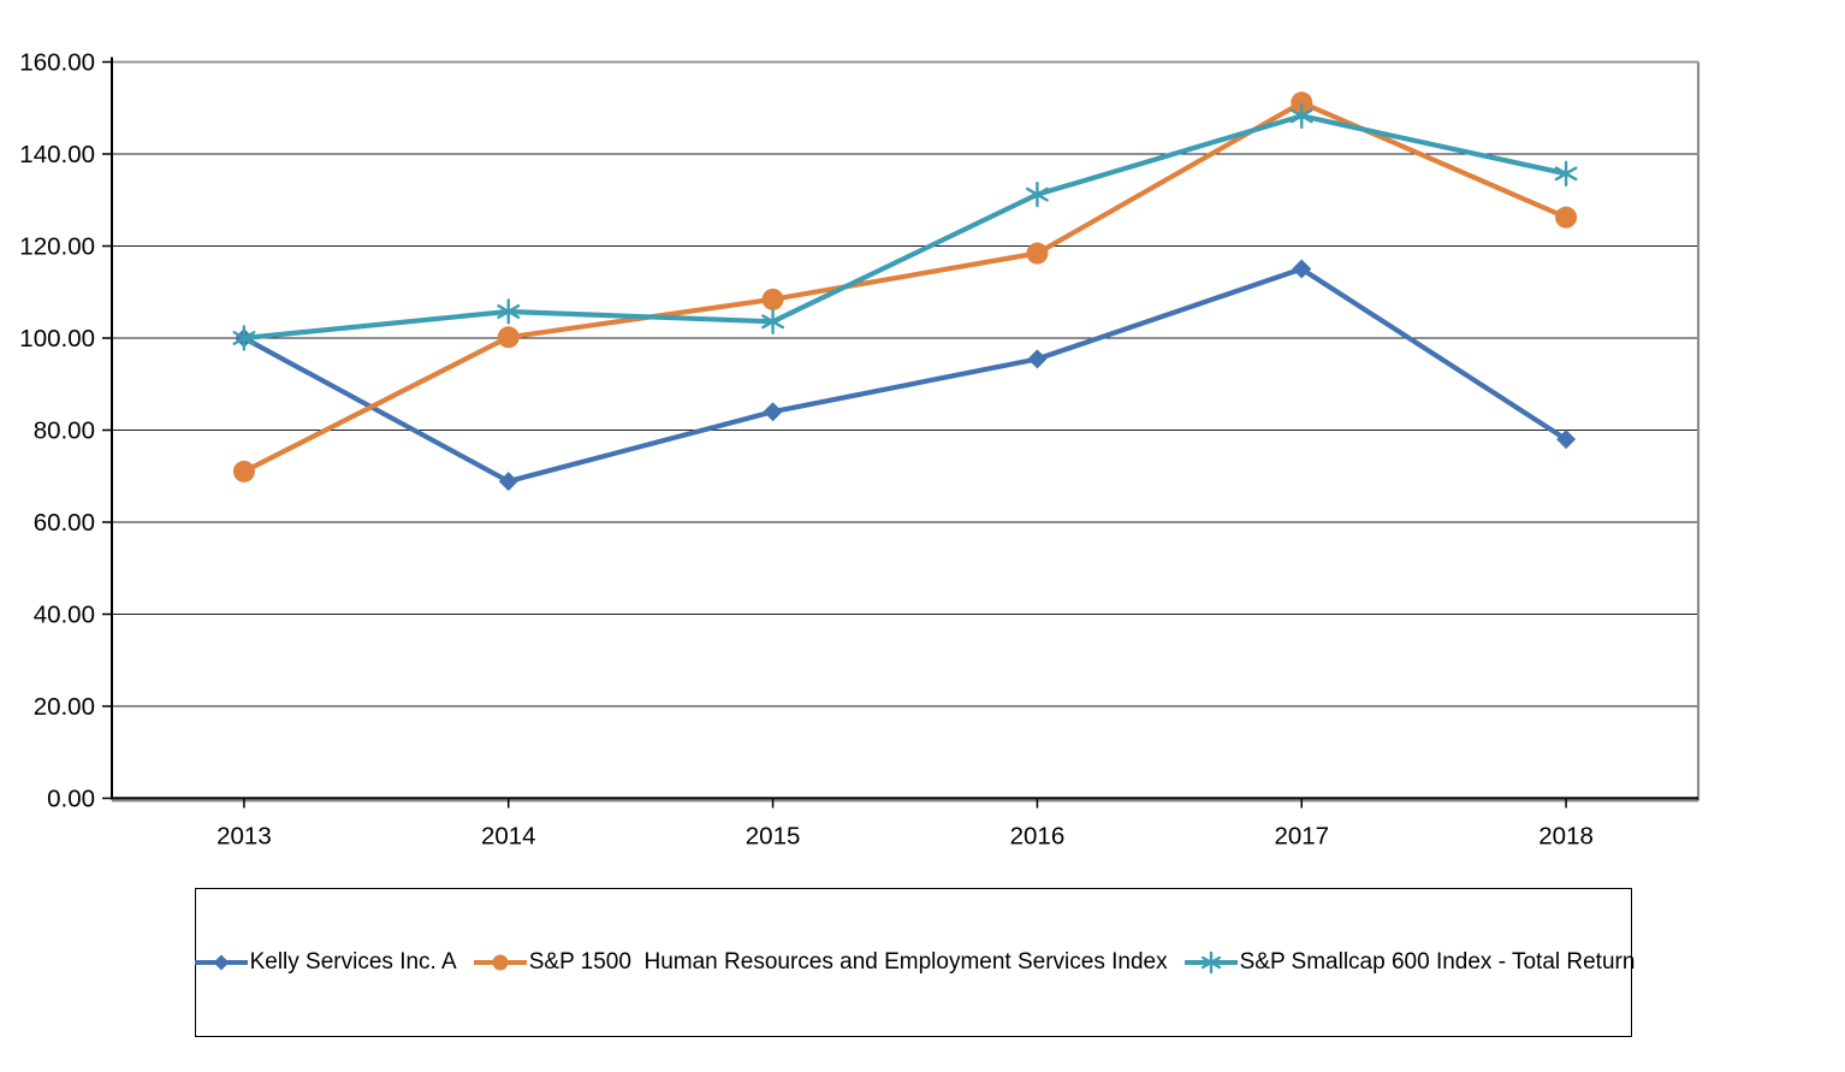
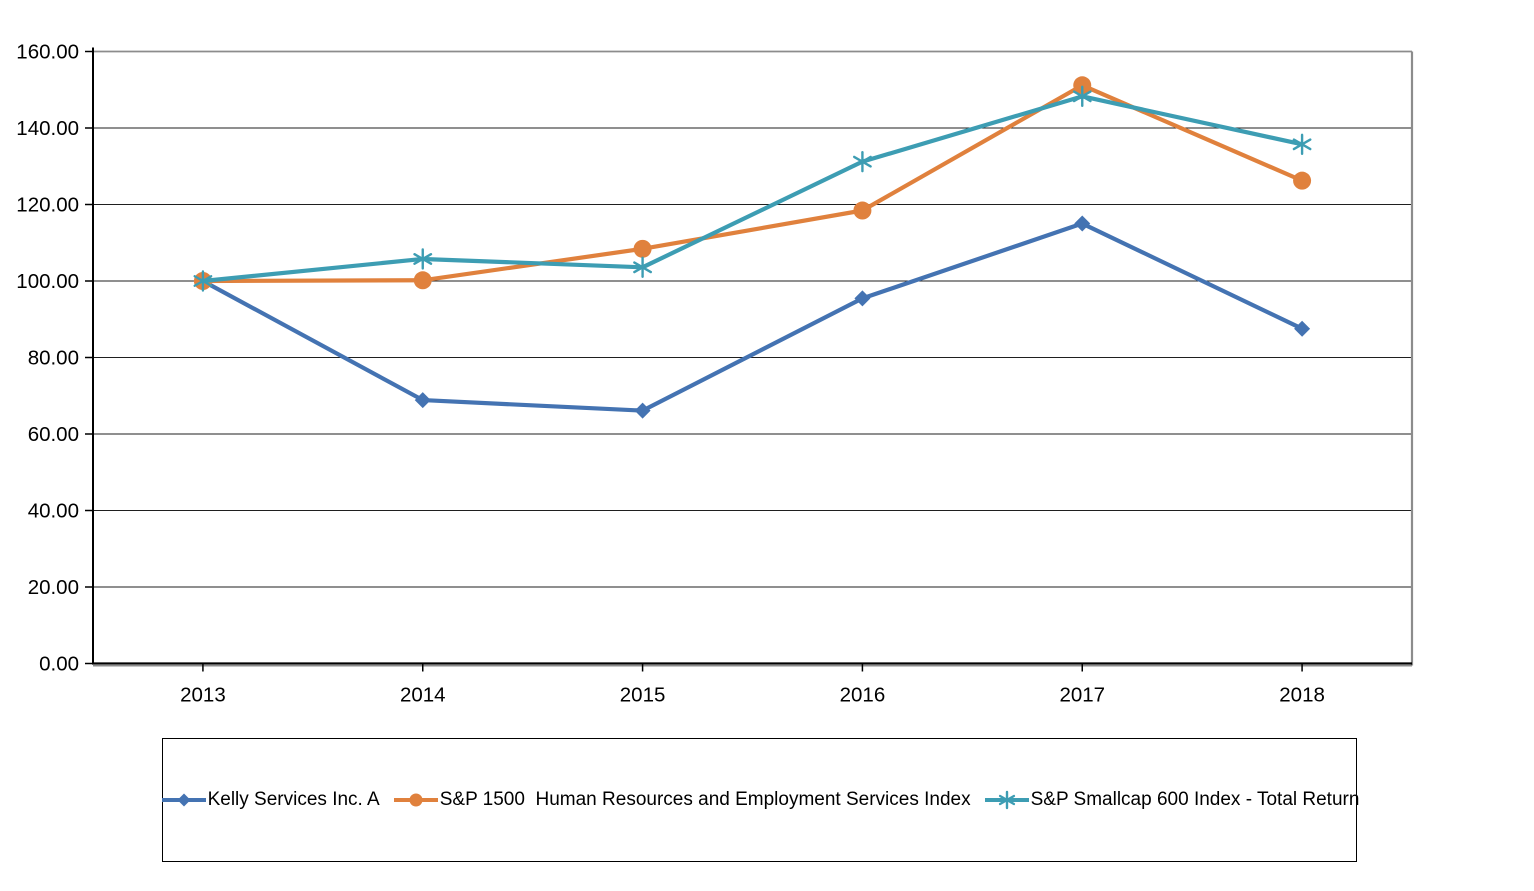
S&P 1500 Human Resources and Employment Services Index/2013: 71 -> 100
Kelly Services Inc. A/2015: 84 -> 66
Kelly Services Inc. A/2018: 78 -> 88
